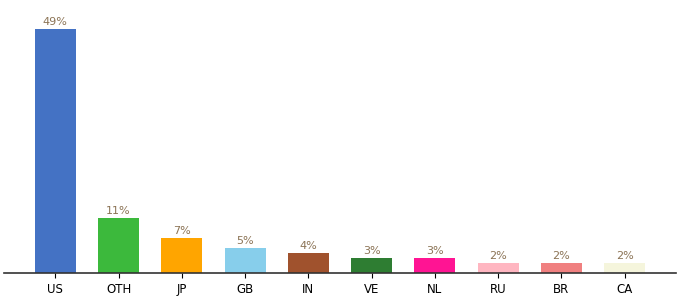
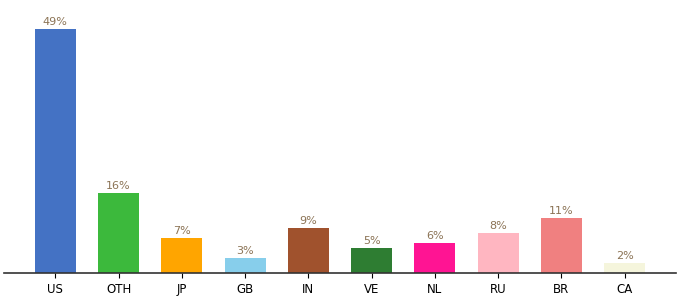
OTH: 11% -> 16%
GB: 5% -> 3%
IN: 4% -> 9%
VE: 3% -> 5%
NL: 3% -> 6%
RU: 2% -> 8%
BR: 2% -> 11%
